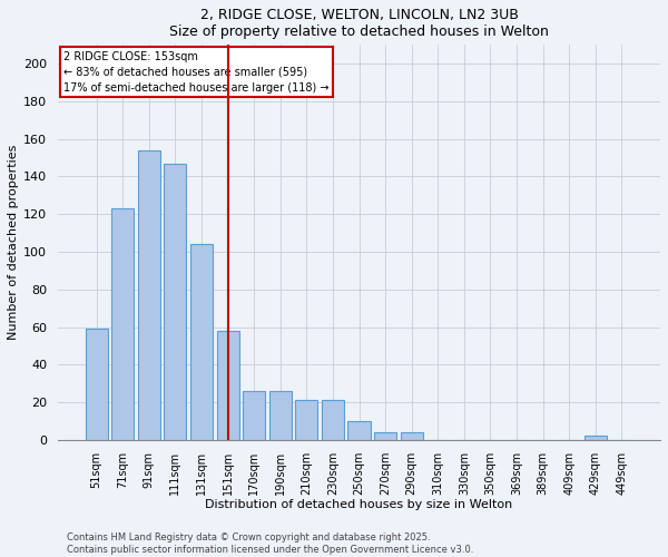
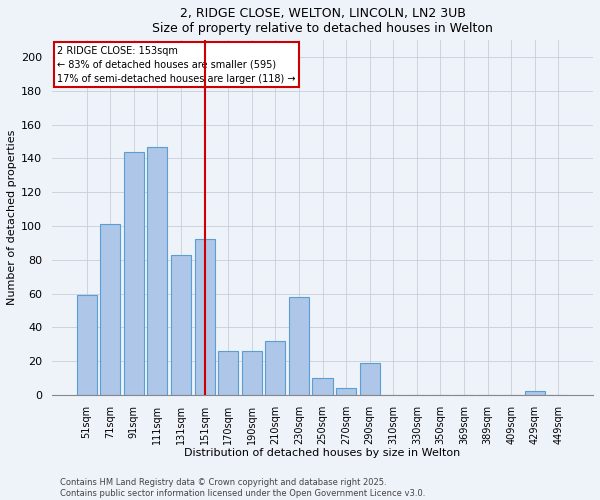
71sqm: 123 -> 101
91sqm: 154 -> 144
131sqm: 104 -> 83
151sqm: 58 -> 92
210sqm: 21 -> 32
230sqm: 21 -> 58
290sqm: 4 -> 19
